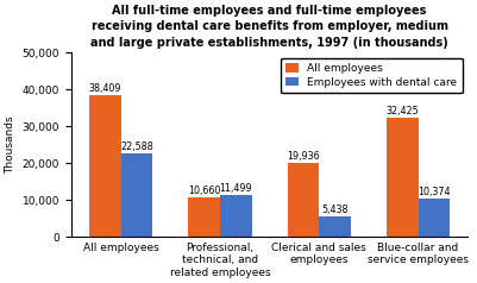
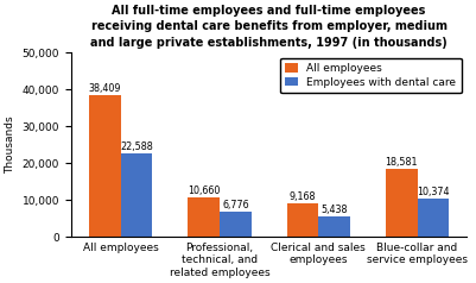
Employees with dental care/Professional, technical, and related employees: 11,499 -> 6,776
All employees/Clerical and sales employees: 19,936 -> 9,168
All employees/Blue-collar and service employees: 32,425 -> 18,581
